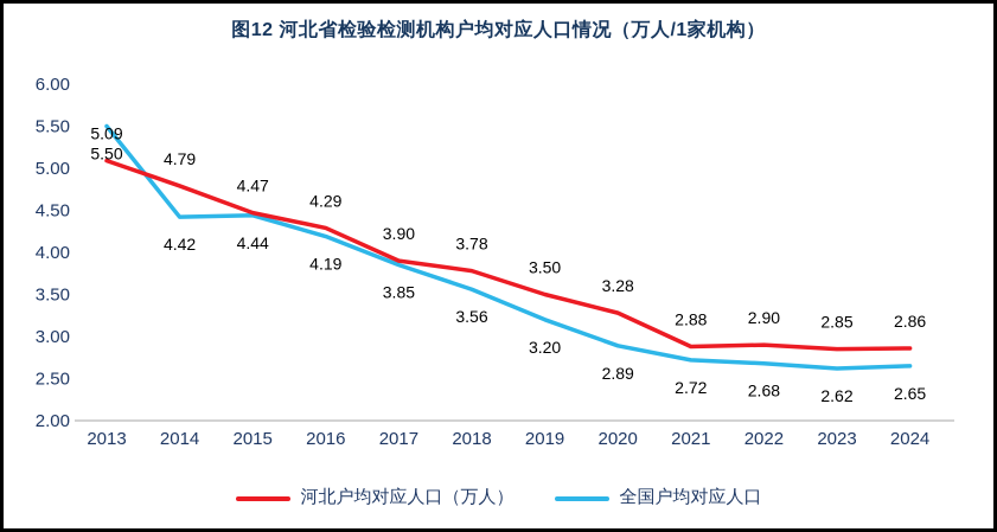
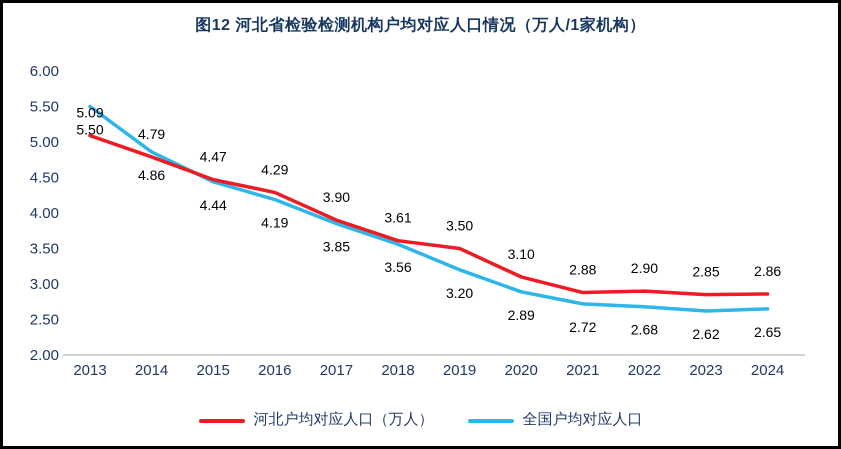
全国户均对应人口/2014: 4.42 -> 4.86
河北户均对应人口（万人）/2018: 3.78 -> 3.61
河北户均对应人口（万人）/2020: 3.28 -> 3.10
